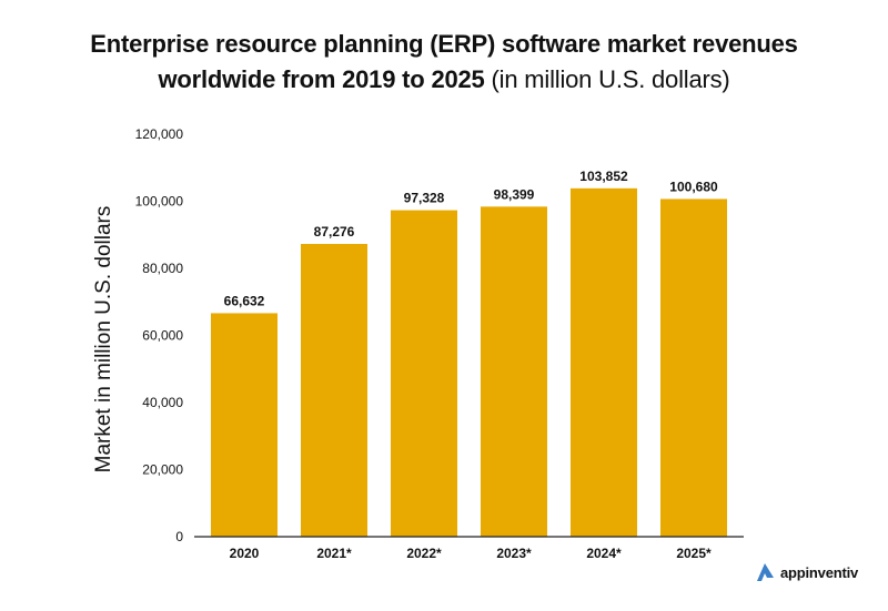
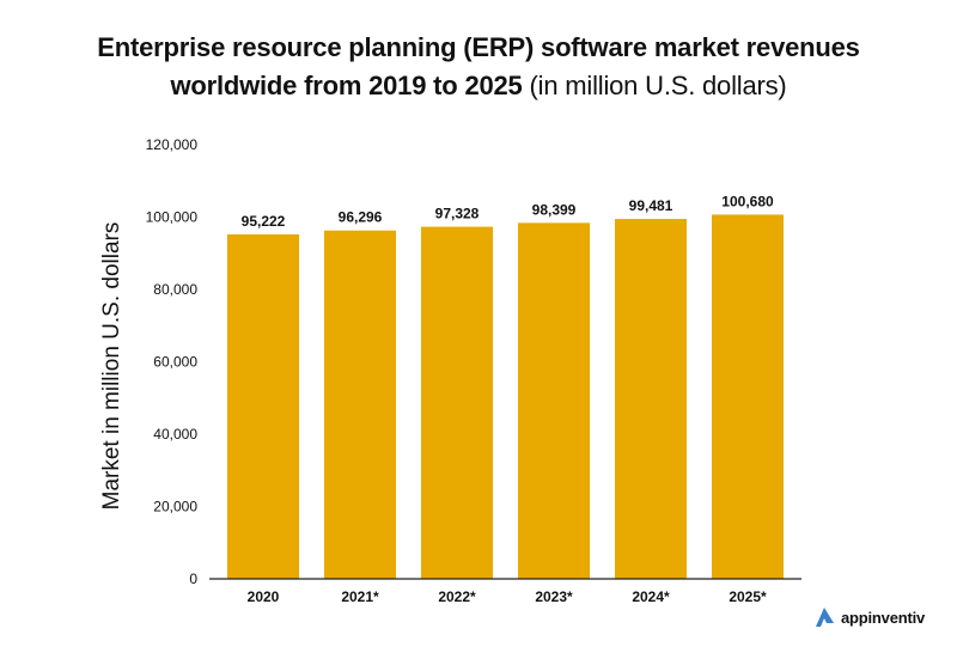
2020: 66,632 -> 95,222
2021*: 87,276 -> 96,296
2024*: 103,852 -> 99,481
